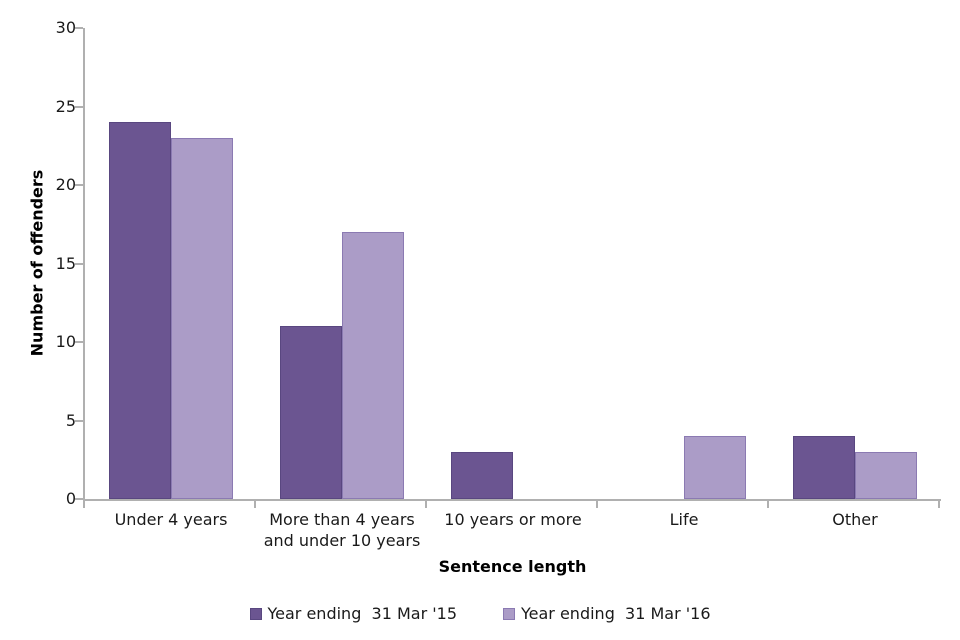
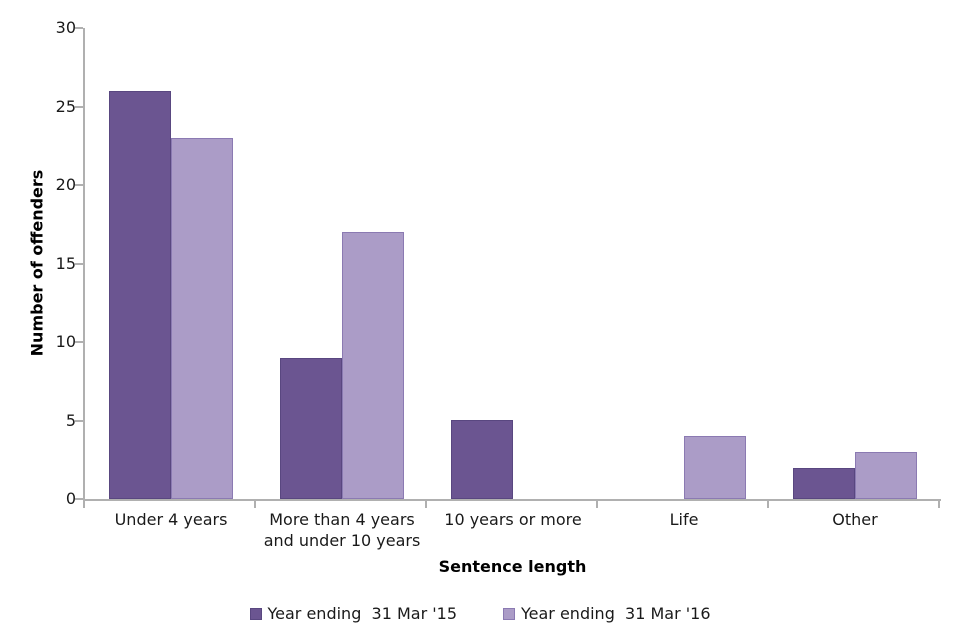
Year ending 31 Mar '15/Under 4 years: 24 -> 26
Year ending 31 Mar '15/More than 4 years and under 10 years: 11 -> 9
Year ending 31 Mar '15/10 years or more: 3 -> 5
Year ending 31 Mar '15/Other: 4 -> 2
